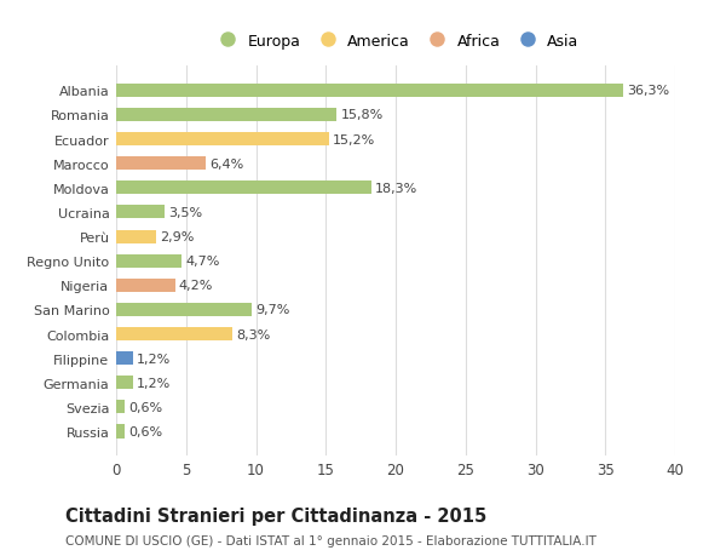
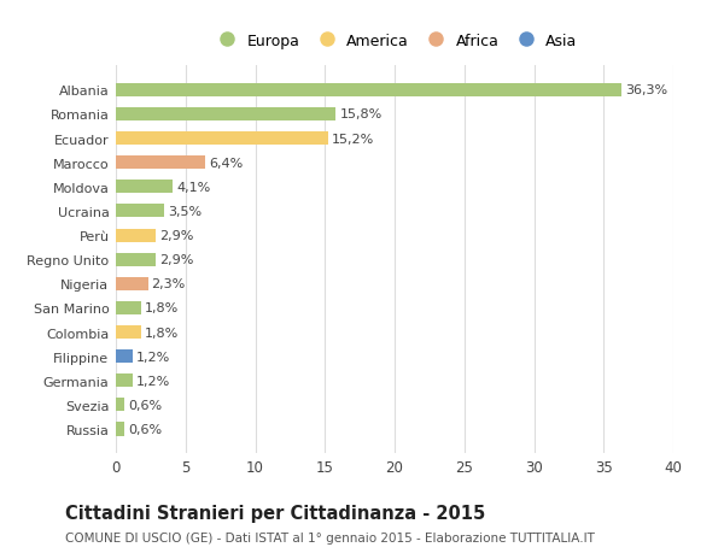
Moldova: 18,3% -> 4,1%
Regno Unito: 4,7% -> 2,9%
Nigeria: 4,2% -> 2,3%
San Marino: 9,7% -> 1,8%
Colombia: 8,3% -> 1,8%
